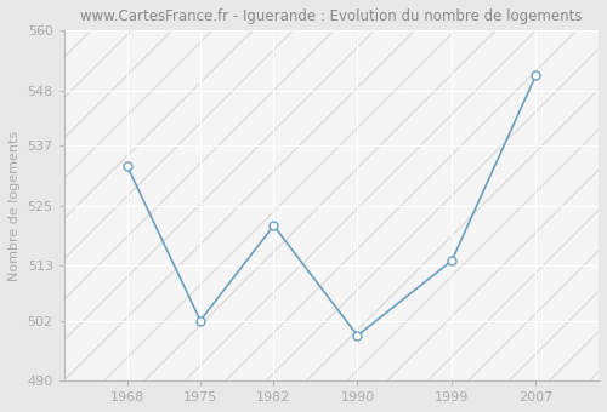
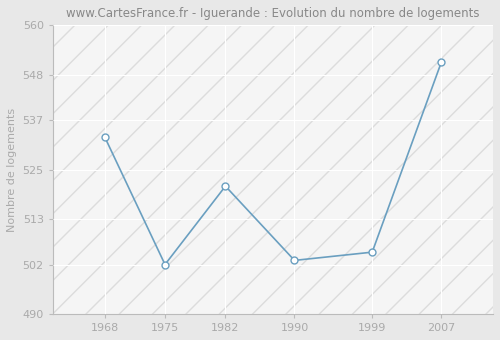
1990: 499 -> 503
1999: 514 -> 505
